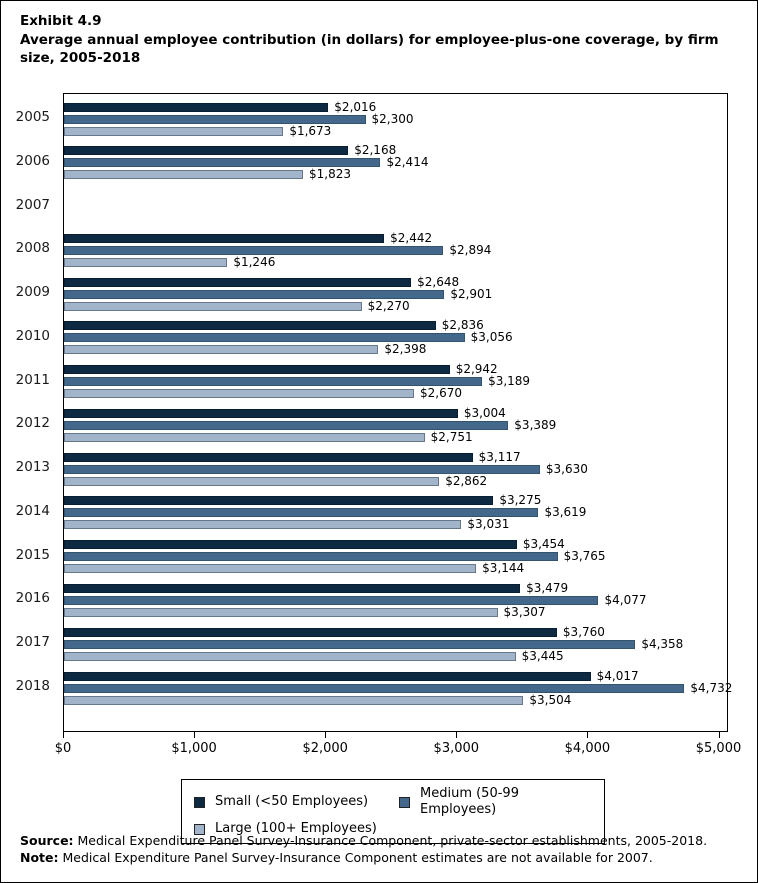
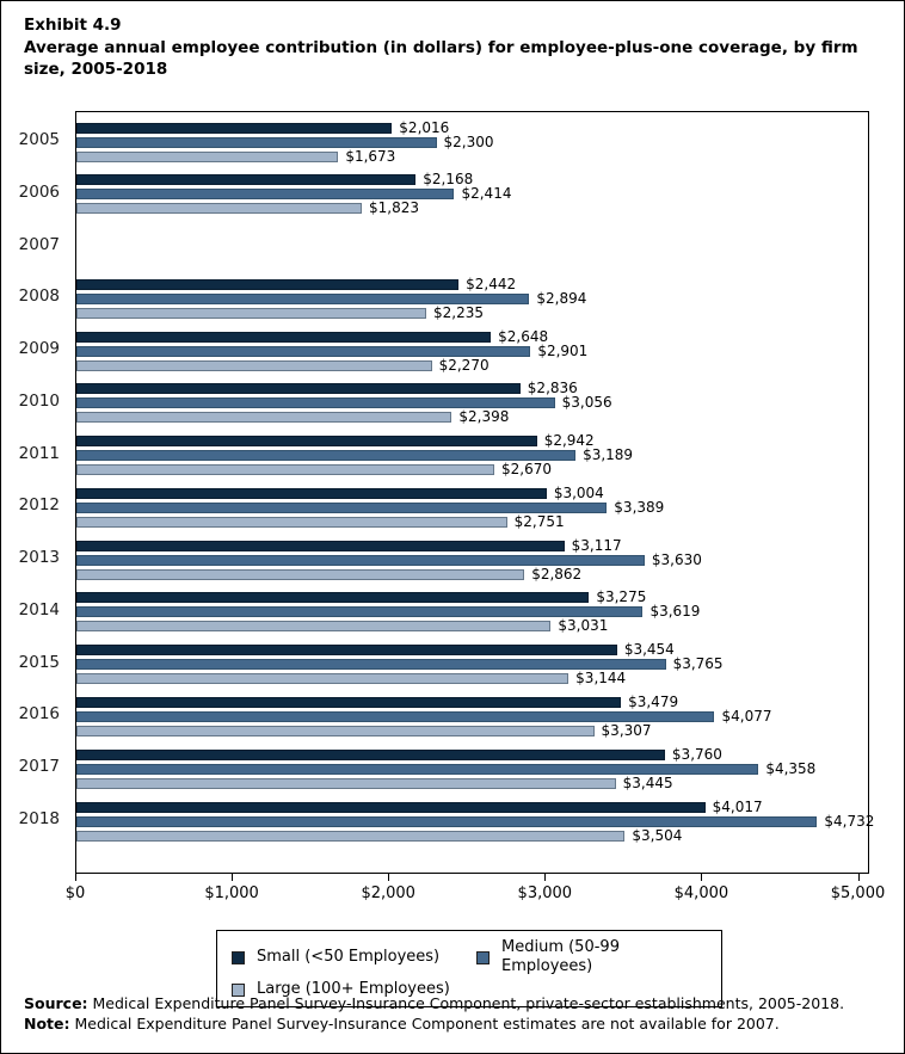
Large (100+ Employees)/2008: $1,246 -> $2,235
